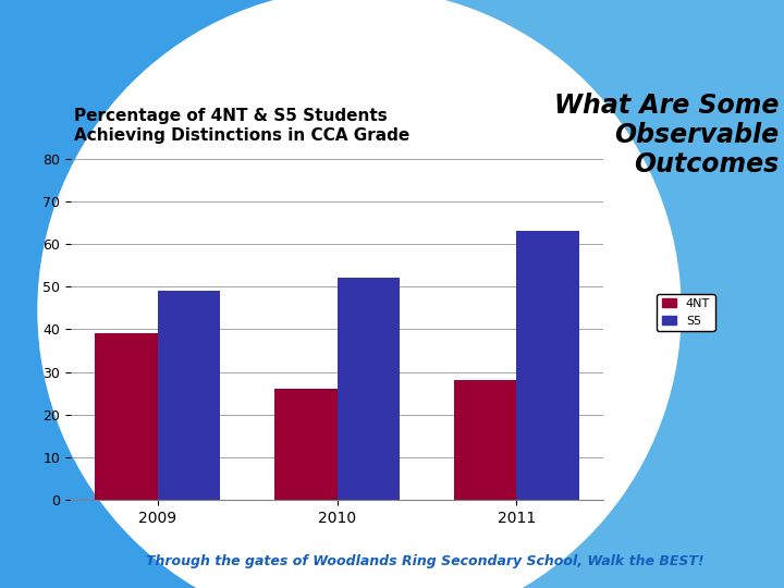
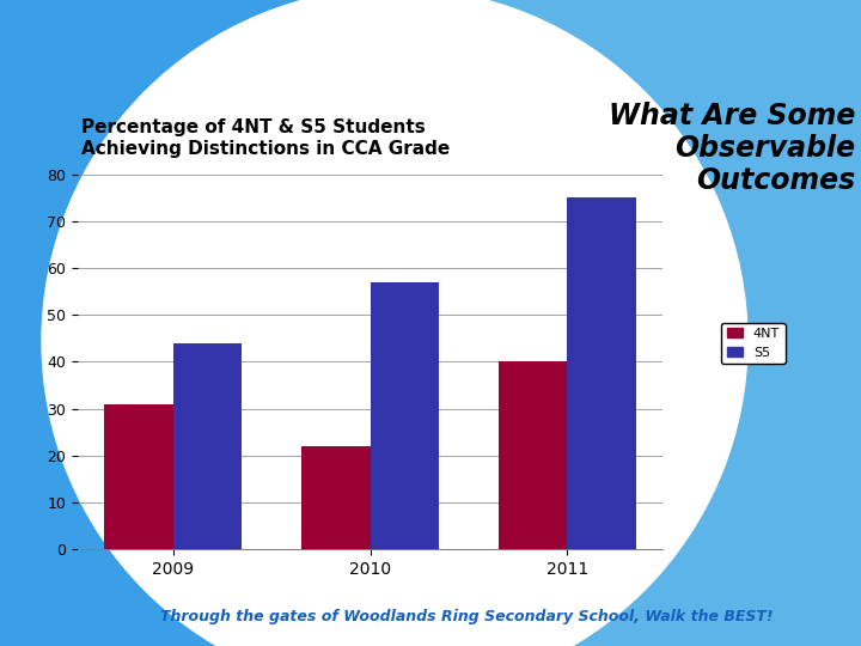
4NT/2009: 39 -> 31
S5/2009: 49 -> 44
4NT/2010: 26 -> 22
S5/2010: 52 -> 57
4NT/2011: 28 -> 40
S5/2011: 63 -> 75
